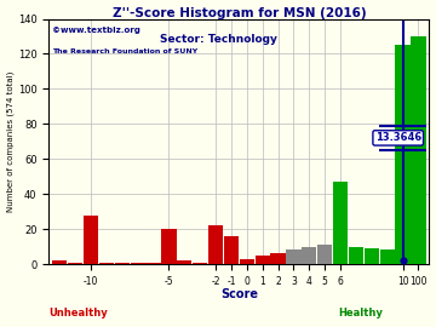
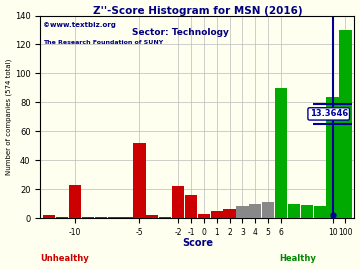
-10: 28 -> 23
-5: 20 -> 52
6: 47 -> 90
10: 125 -> 84
